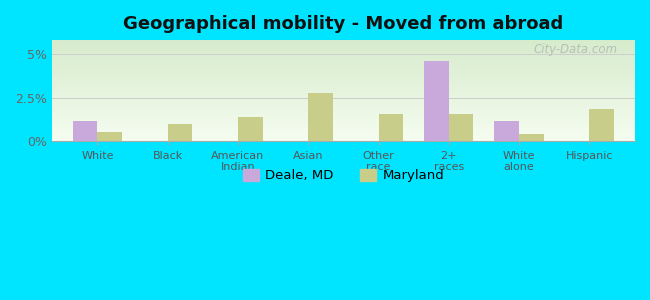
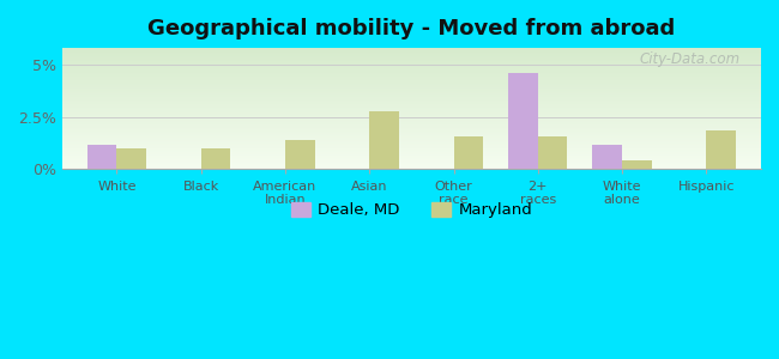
Maryland/White: 0.6% -> 1.0%
